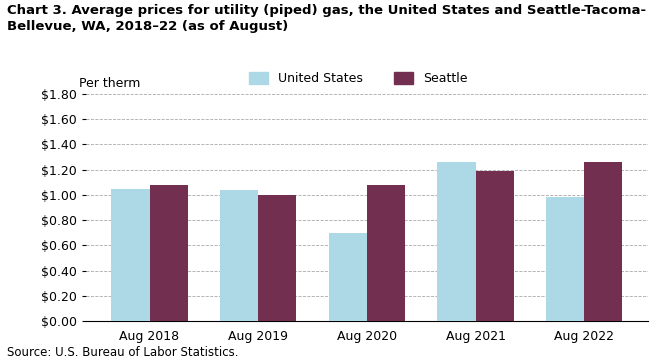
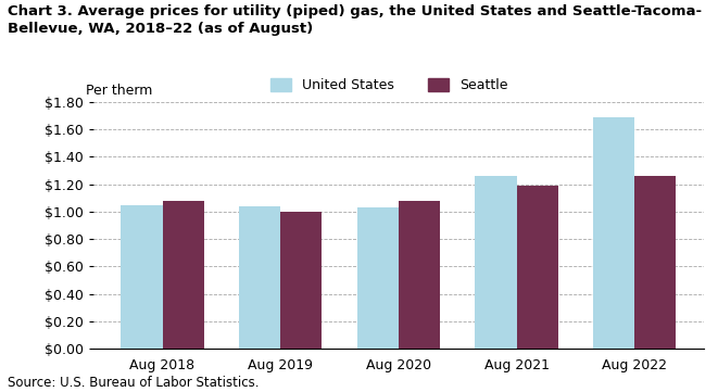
United States/Aug 2020: $0.70 -> $1.03
United States/Aug 2022: $0.98 -> $1.69
